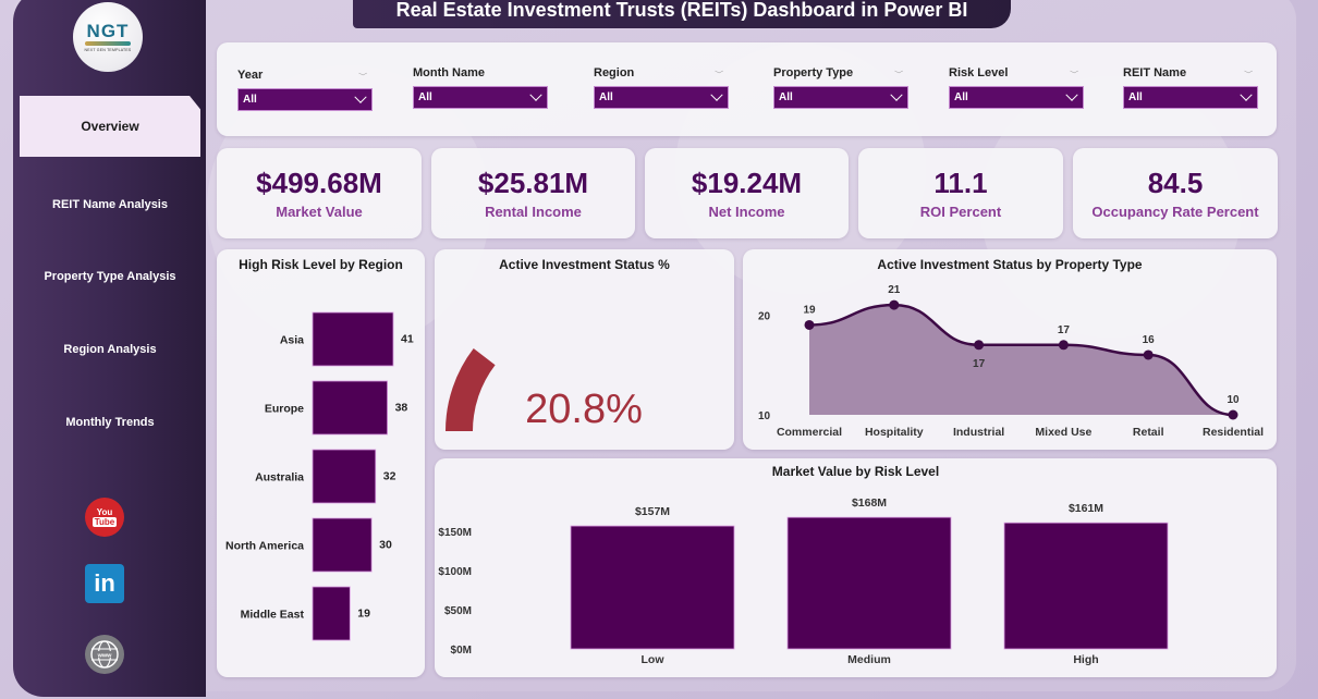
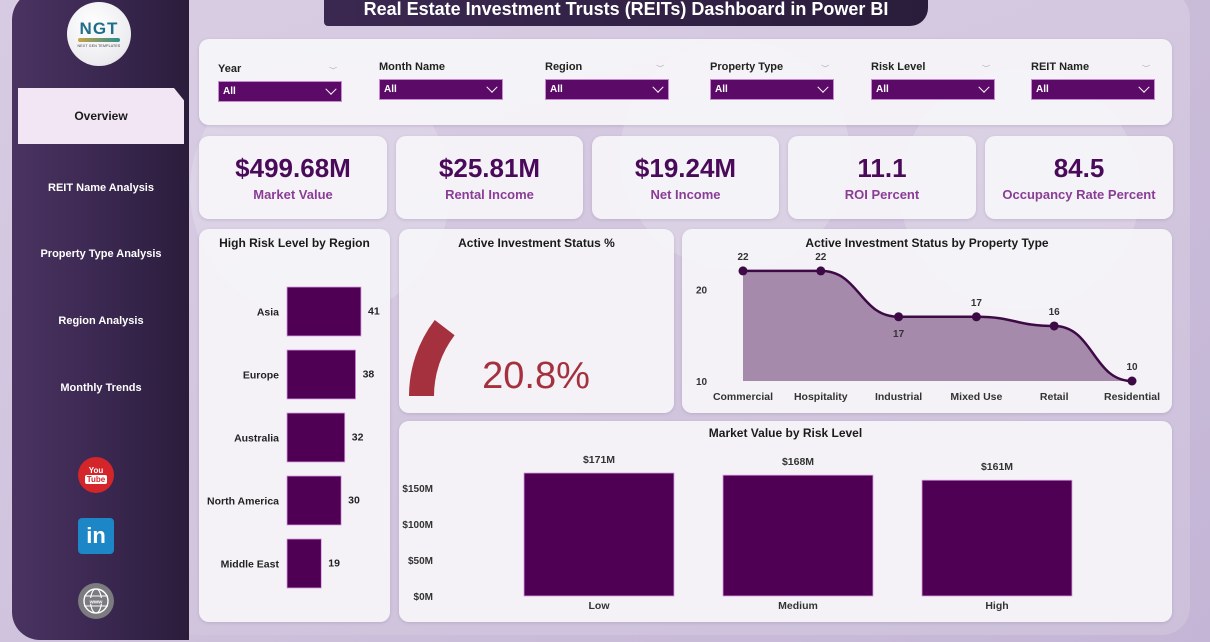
Active Investment Status by Property Type/Commercial: 19 -> 22
Active Investment Status by Property Type/Hospitality: 21 -> 22
Market Value by Risk Level/Low: $157M -> $171M
